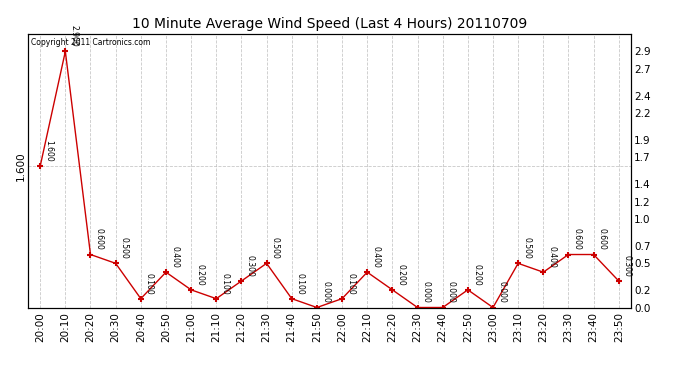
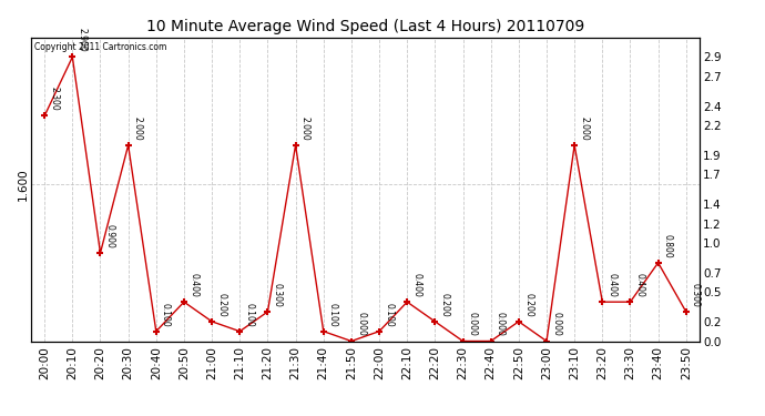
20:00: 1.600 -> 2.300
20:20: 0.600 -> 0.900
20:30: 0.500 -> 2.000
21:30: 0.500 -> 2.000
23:10: 0.500 -> 2.000
23:30: 0.600 -> 0.400
23:40: 0.600 -> 0.800
